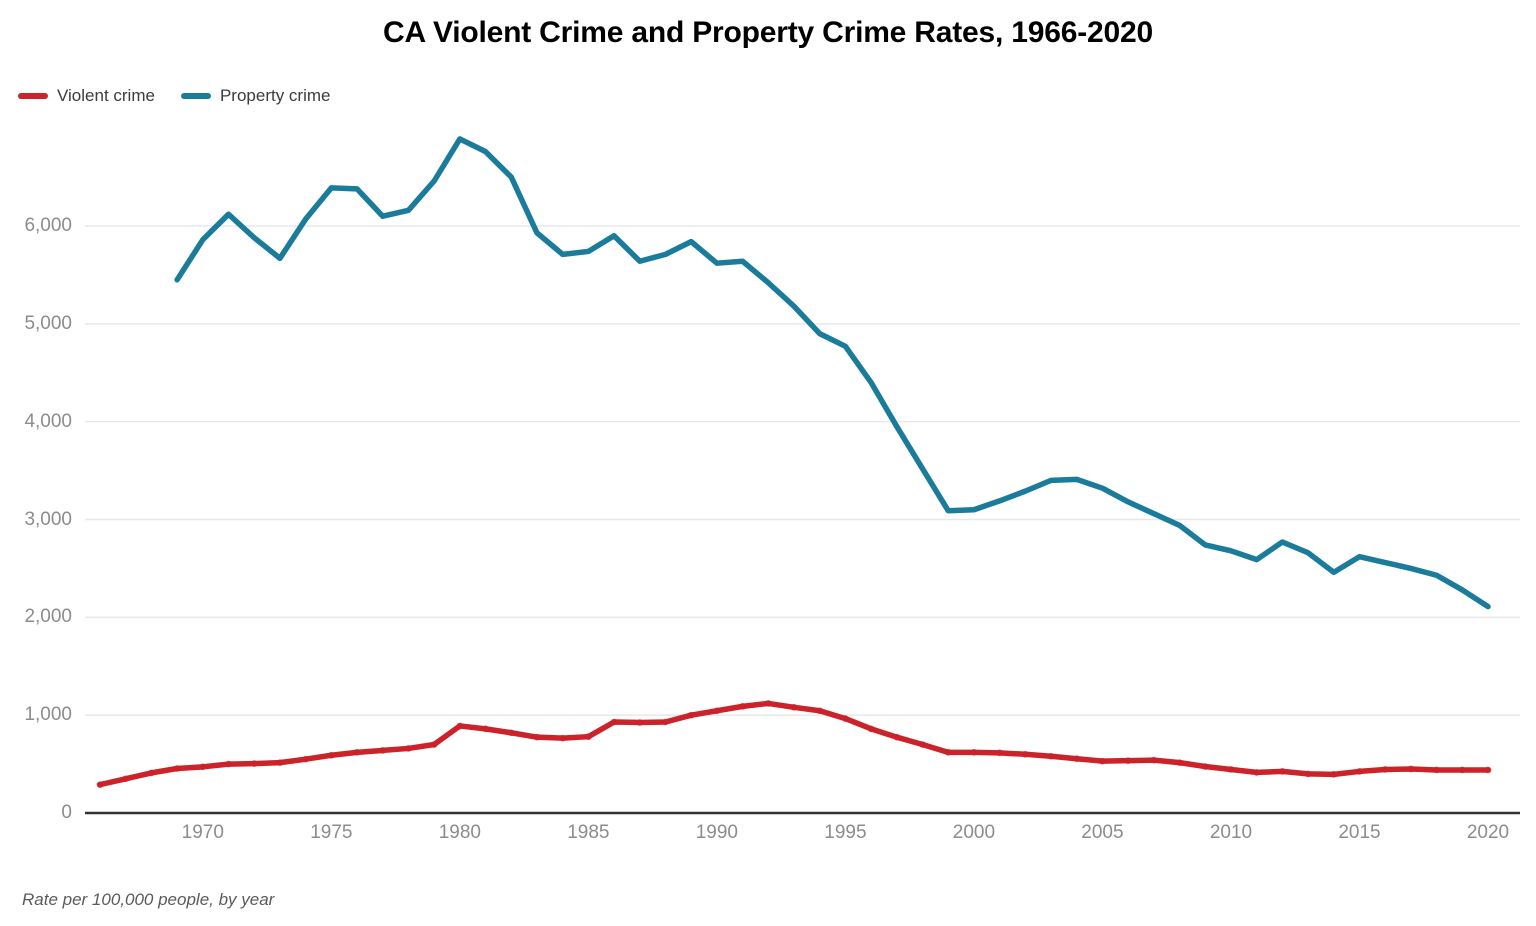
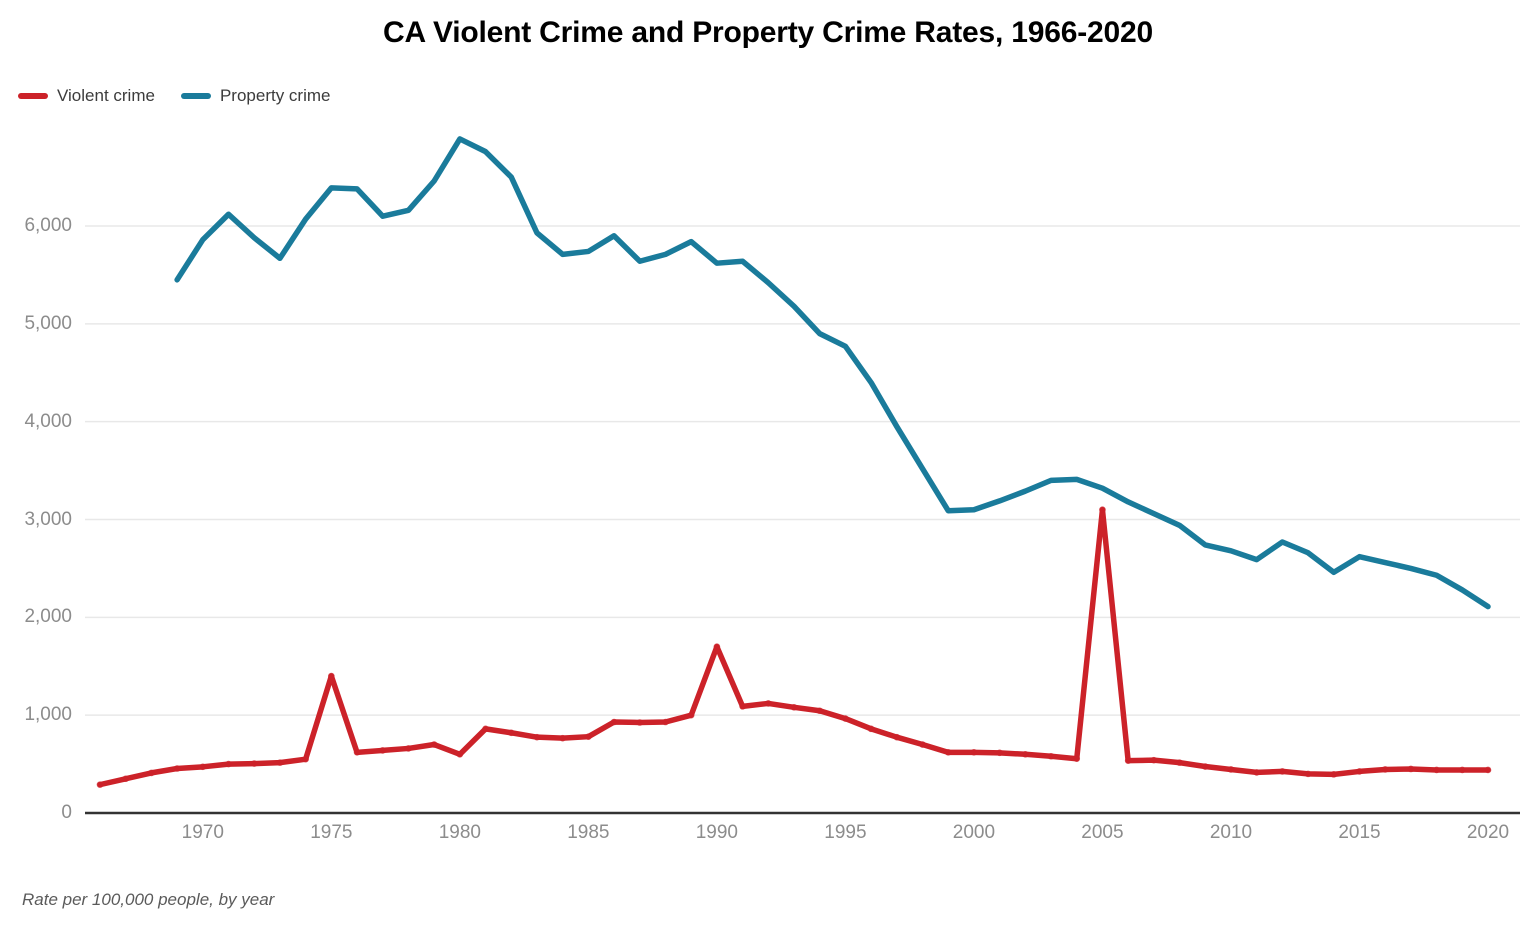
Violent crime/1975: 600 -> 1400
Violent crime/1980: 900 -> 600
Violent crime/1990: 1000 -> 1700
Violent crime/2005: 500 -> 3100
